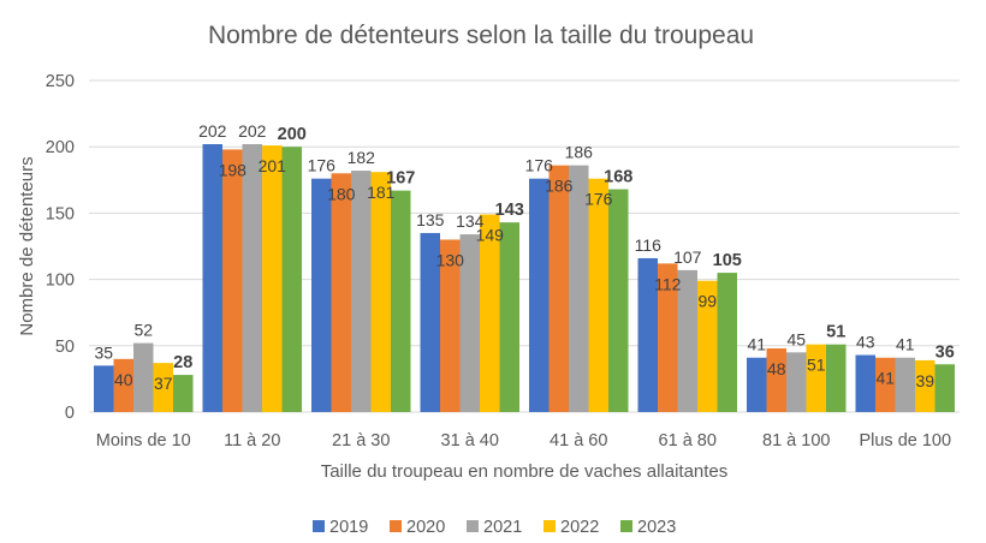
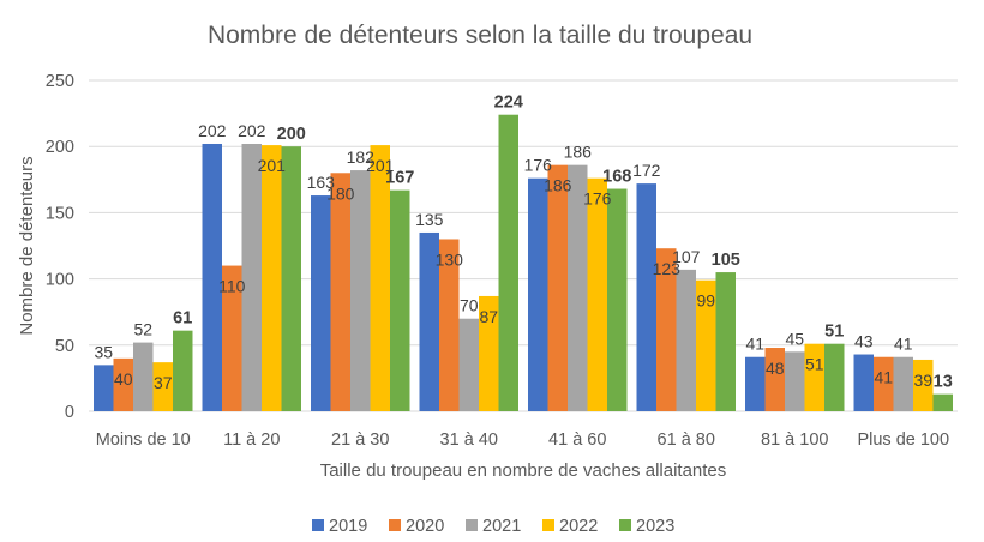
2023/Moins de 10: 28 -> 61
2020/11 à 20: 198 -> 110
2019/21 à 30: 176 -> 163
2022/21 à 30: 181 -> 201
2021/31 à 40: 134 -> 70
2022/31 à 40: 149 -> 87
2023/31 à 40: 143 -> 224
2019/61 à 80: 116 -> 172
2020/61 à 80: 112 -> 123
2023/Plus de 100: 36 -> 13
